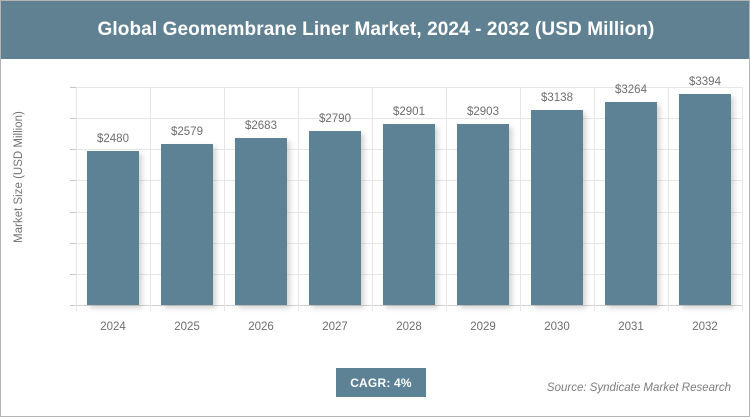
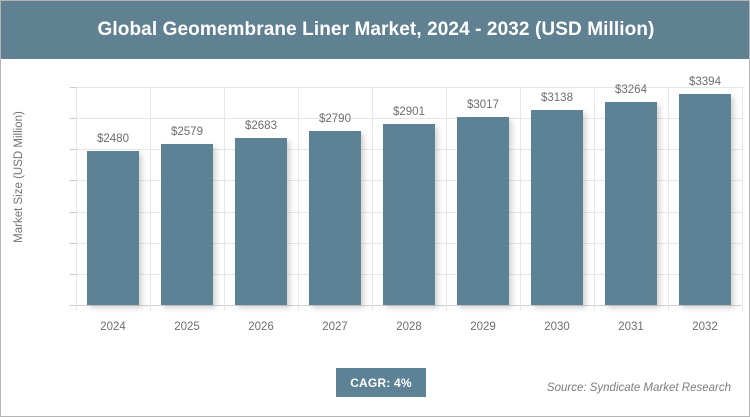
2029: $2903 -> $3017
